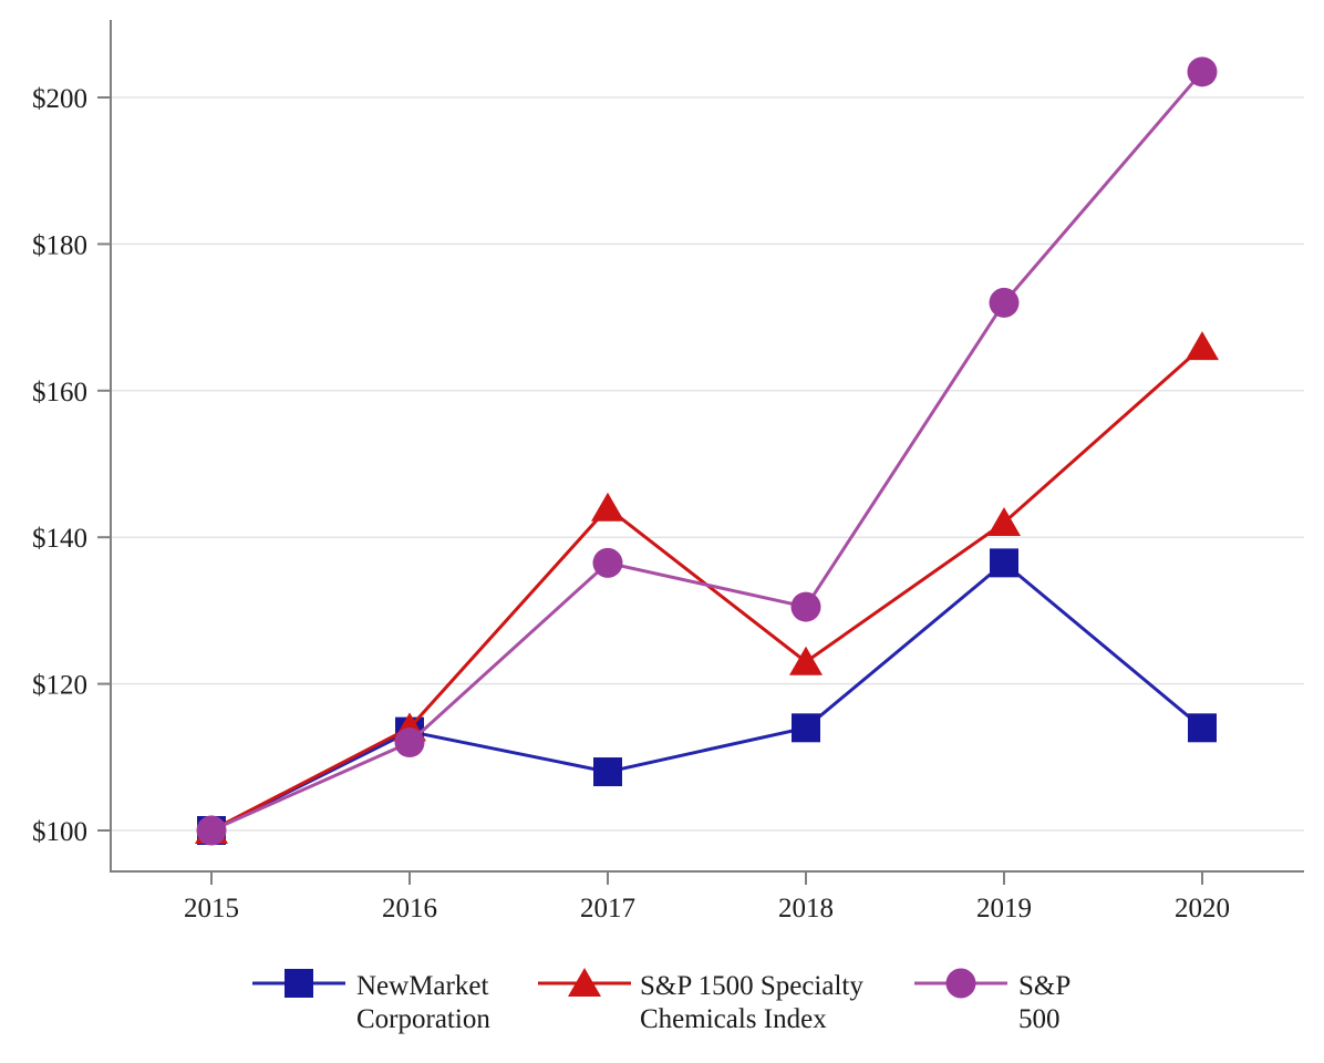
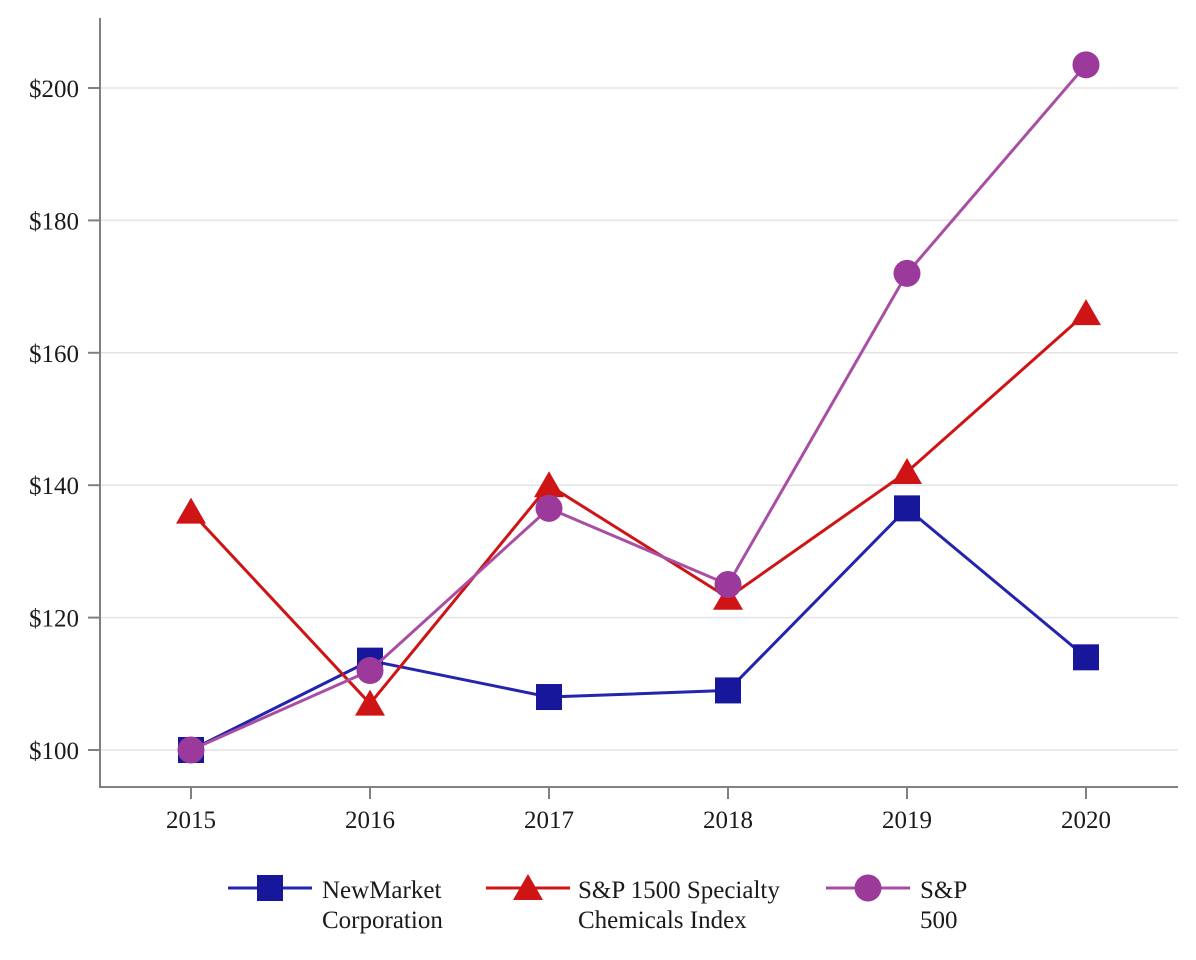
S&P 1500 Specialty Chemicals Index/2015: $100 -> $136
S&P 1500 Specialty Chemicals Index/2016: $114 -> $107
S&P 1500 Specialty Chemicals Index/2017: $144 -> $140
NewMarket Corporation/2018: $114 -> $109
S&P 500/2018: $130 -> $125
